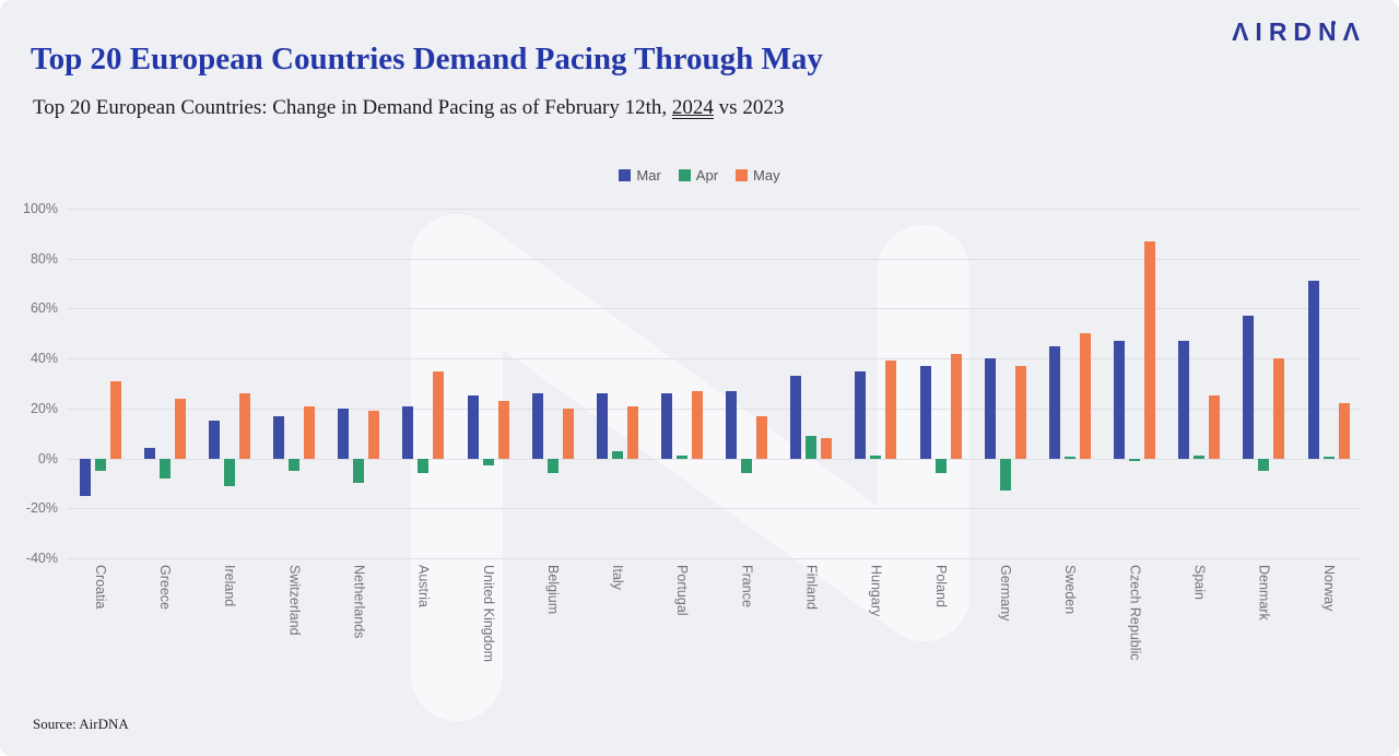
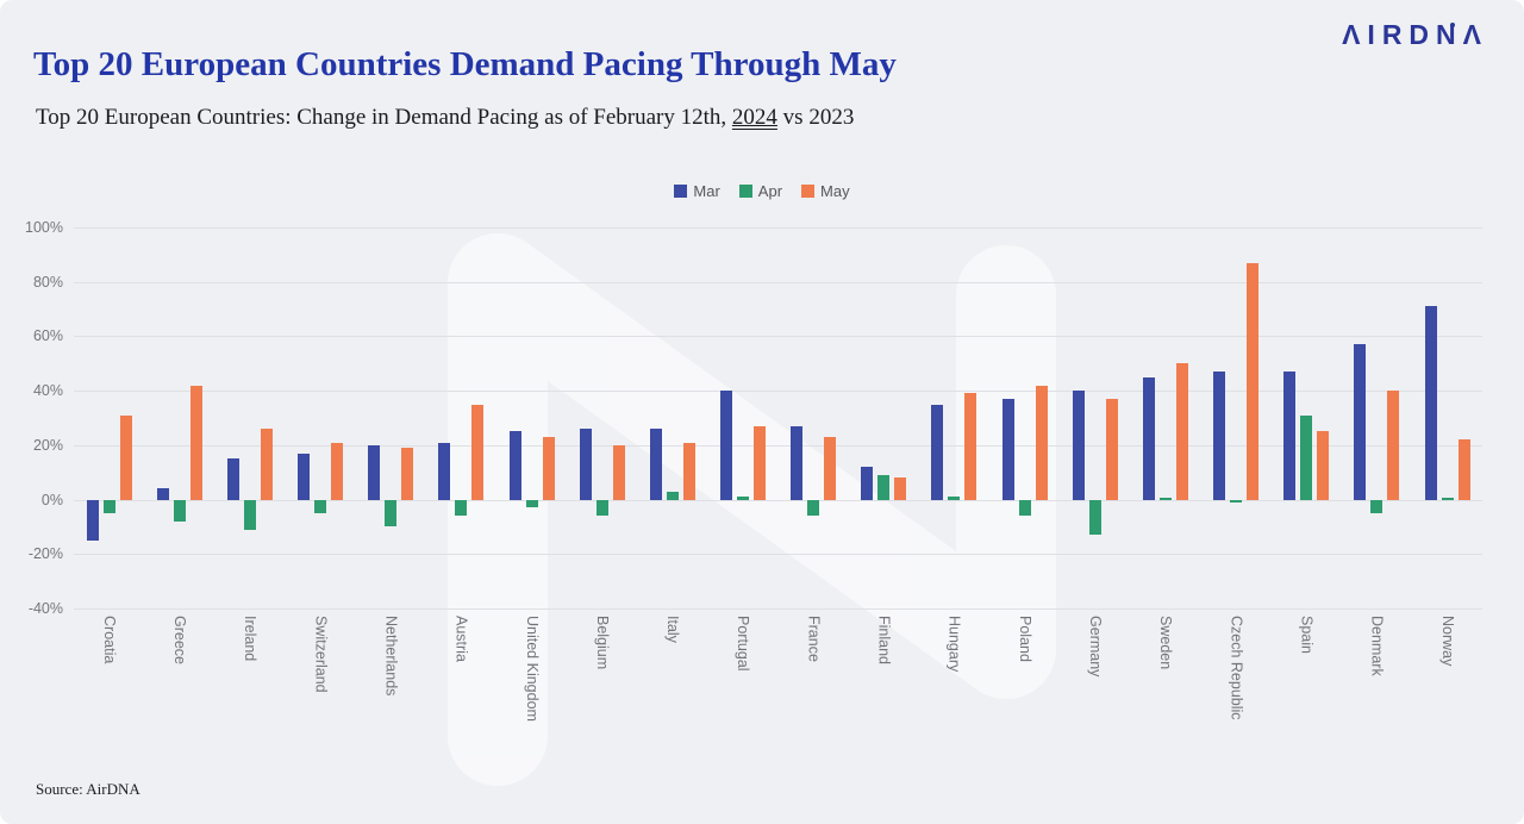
May/Greece: 24% -> 42%
Mar/Portugal: 26% -> 40%
May/France: 17% -> 23%
Mar/Finland: 33% -> 12%
Apr/Spain: 1% -> 31%
